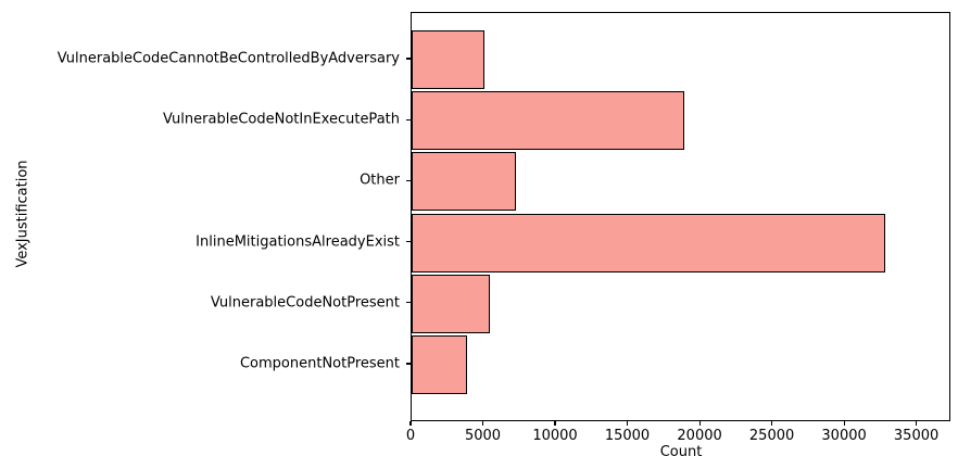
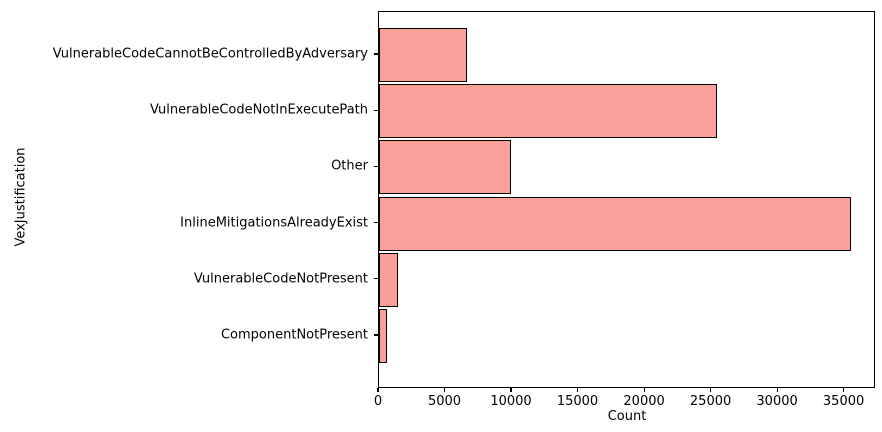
VulnerableCodeCannotBeControlledByAdversary: 5000 -> 6600
VulnerableCodeNotInExecutePath: 18900 -> 25400
Other: 7200 -> 9900
InlineMitigationsAlreadyExist: 32800 -> 35500
VulnerableCodeNotPresent: 5400 -> 1400
ComponentNotPresent: 3800 -> 600
